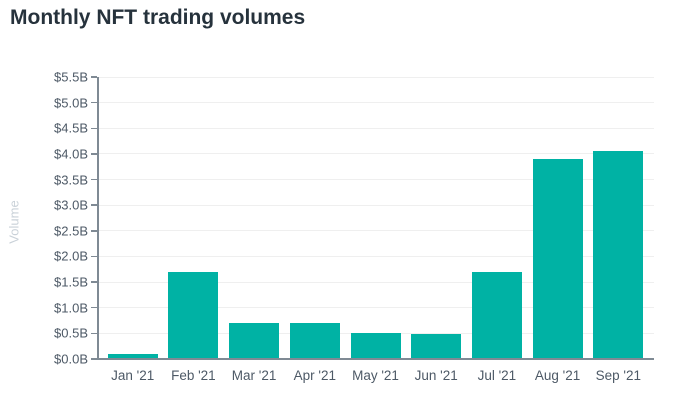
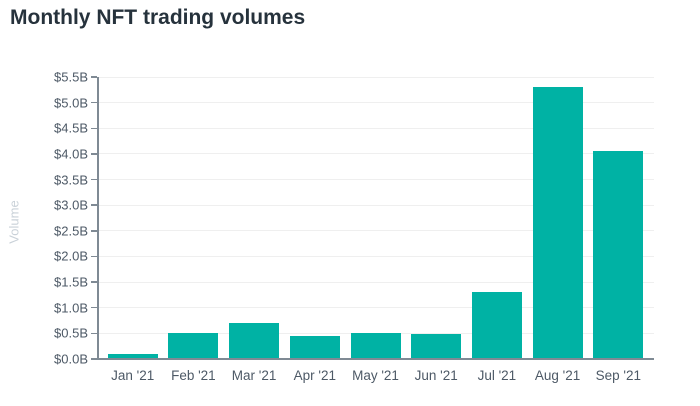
Feb '21: $1.7B -> $0.5B
Apr '21: $0.7B -> $0.4B
Jul '21: $1.7B -> $1.3B
Aug '21: $3.9B -> $5.3B
